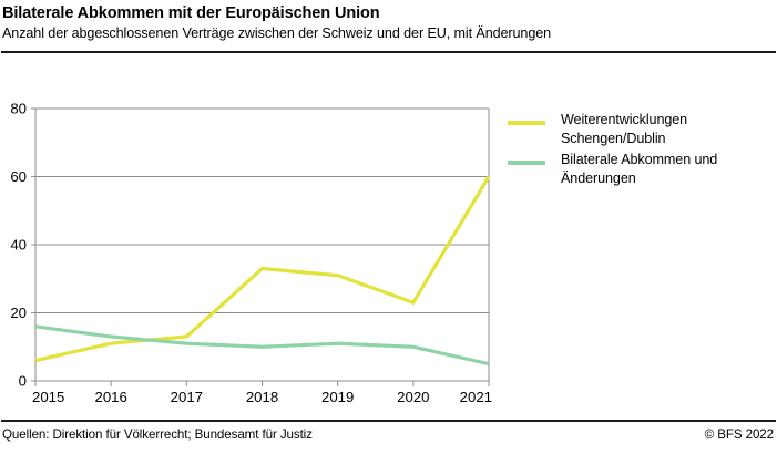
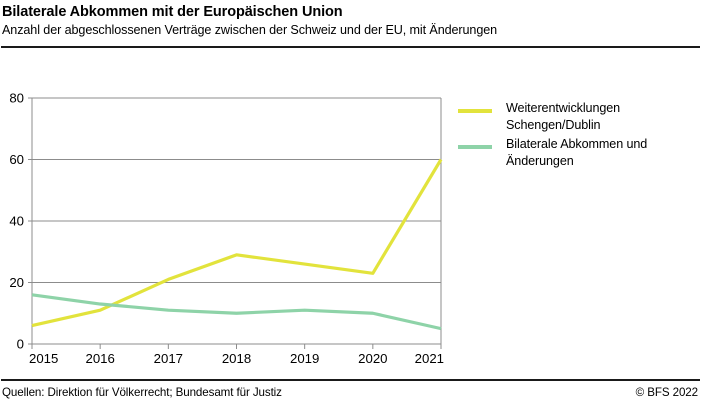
Weiterentwicklungen Schengen/Dublin/2017: 13 -> 21
Weiterentwicklungen Schengen/Dublin/2018: 33 -> 29
Weiterentwicklungen Schengen/Dublin/2019: 31 -> 26
